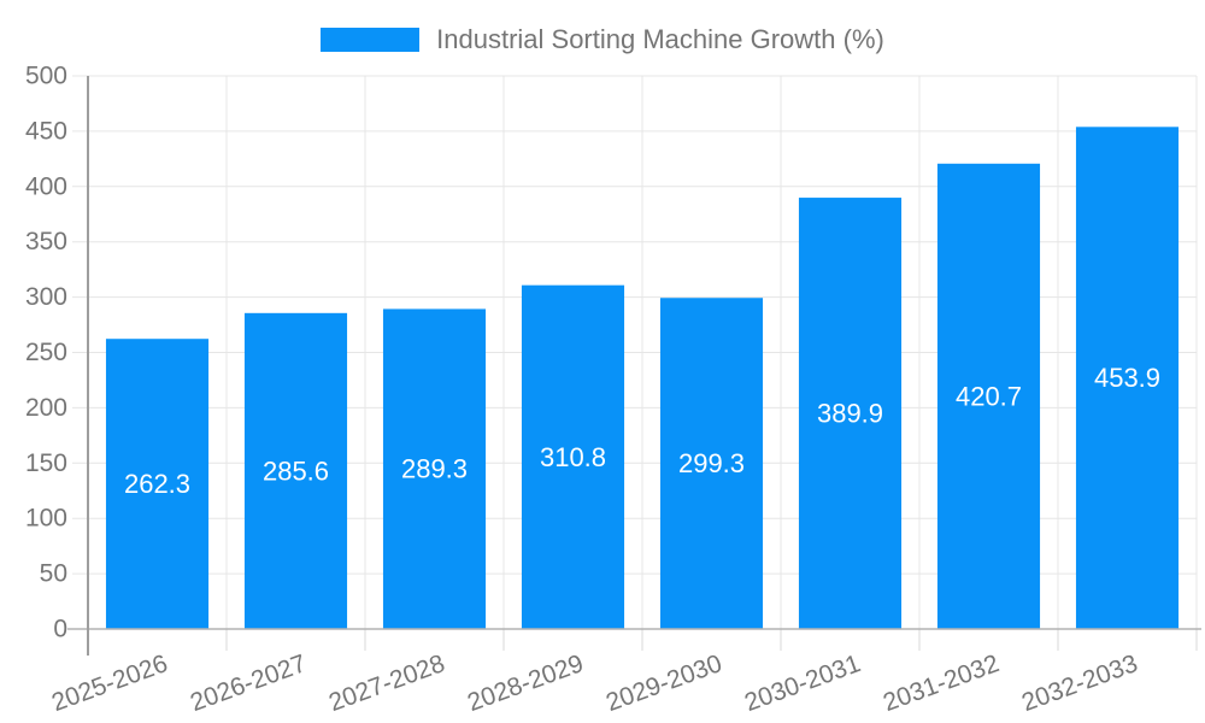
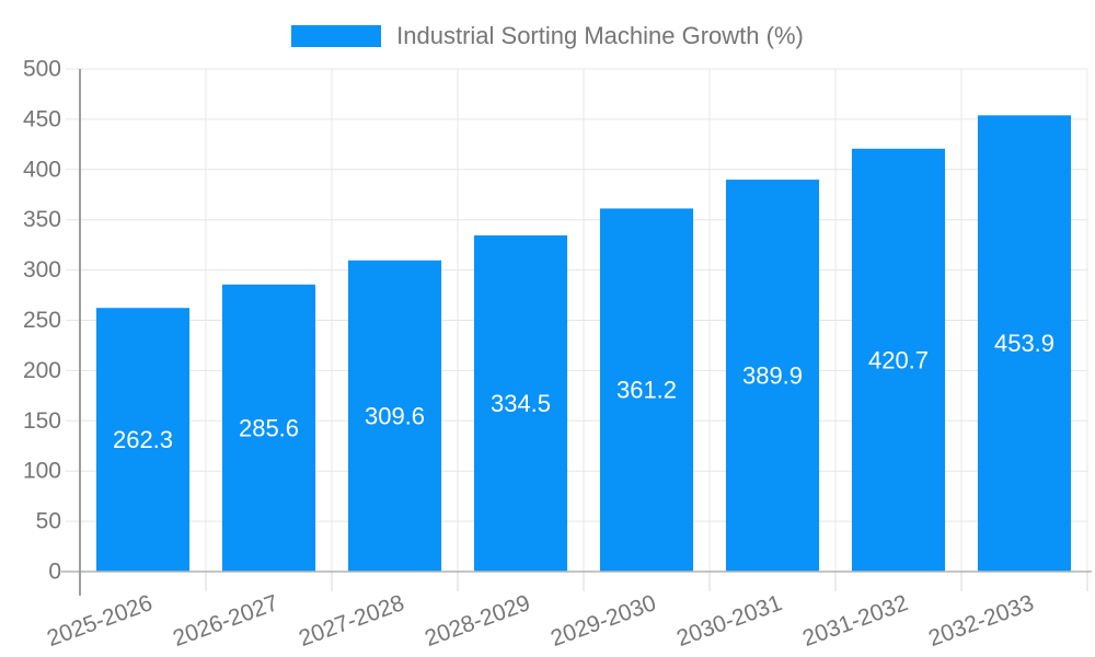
2027-2028: 289.3 -> 309.6
2028-2029: 310.8 -> 334.5
2029-2030: 299.3 -> 361.2
